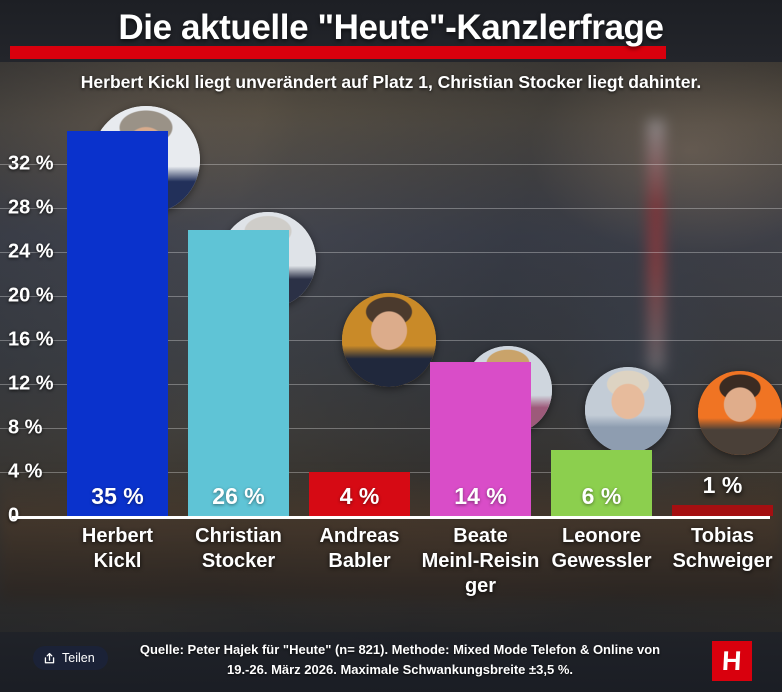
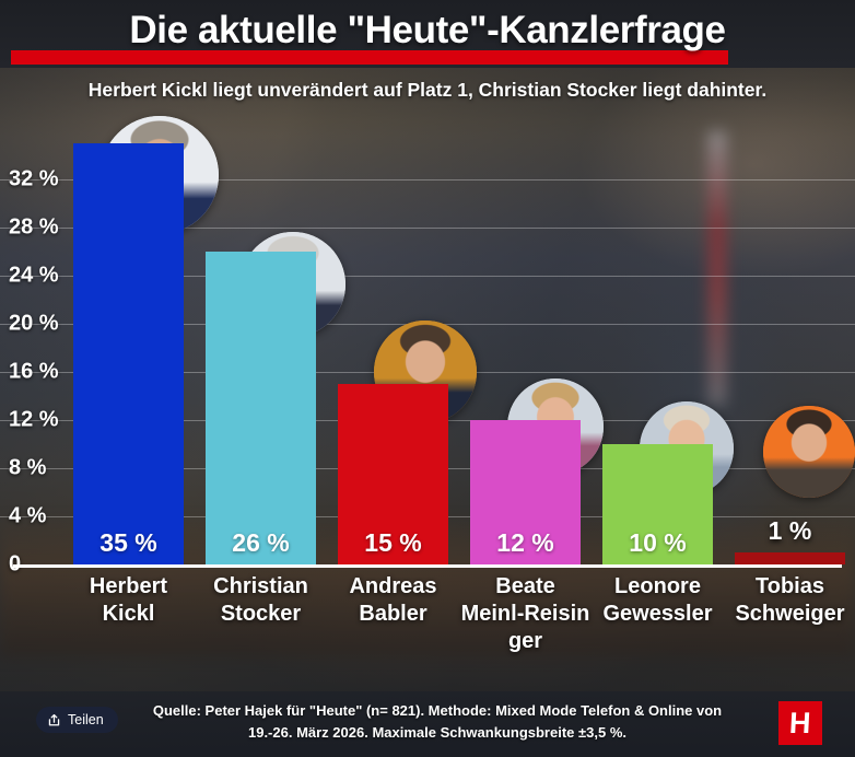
Andreas Babler: 4 -> 15
Beate Meinl-Reisinger: 14 -> 12
Leonore Gewessler: 6 -> 10
